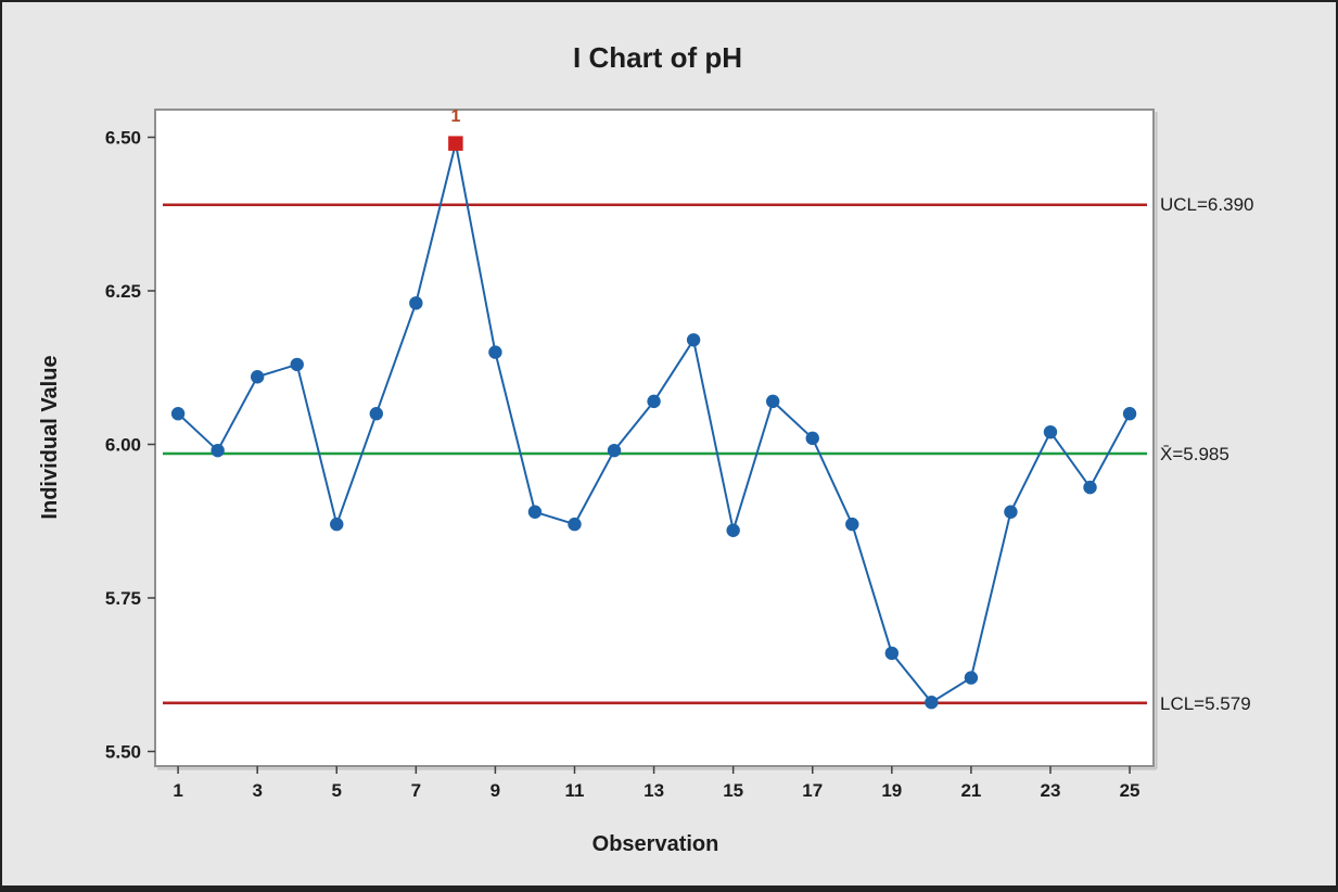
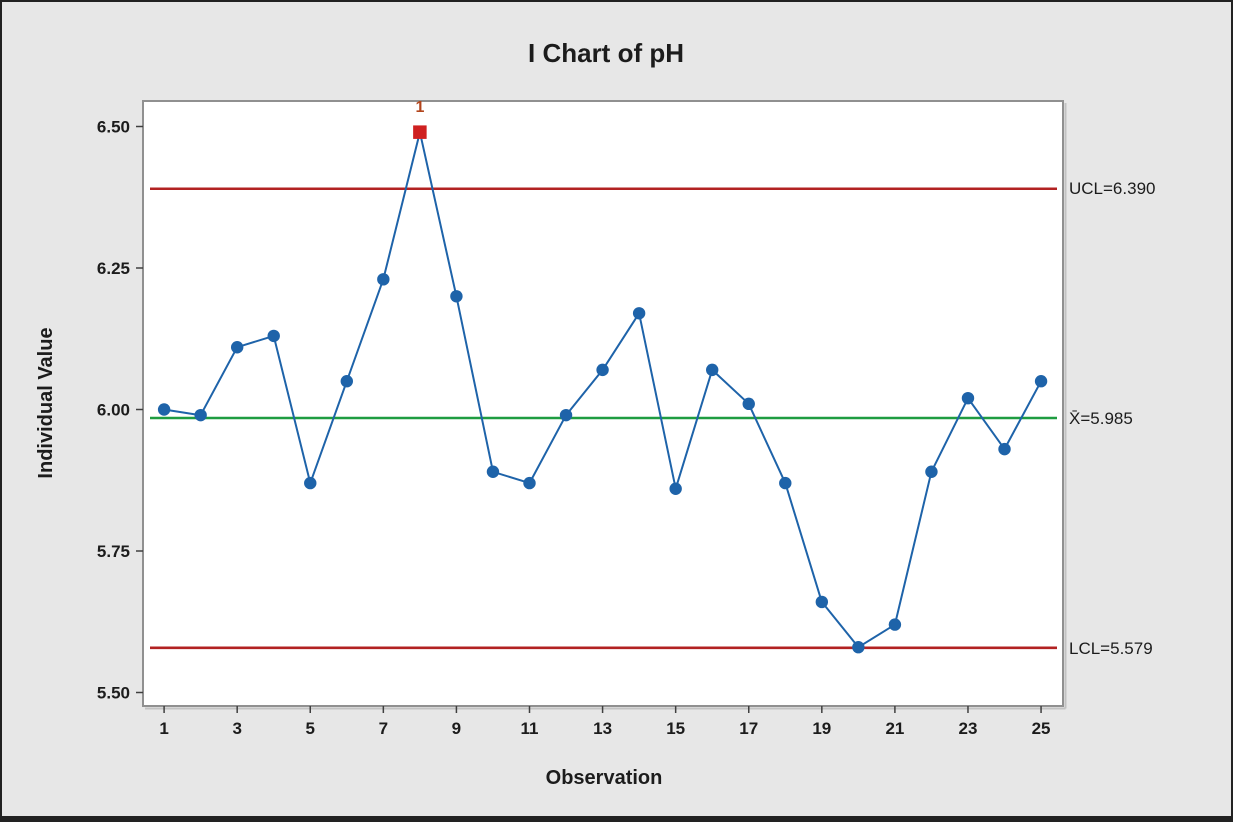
1: 6.05 -> 6.00
9: 6.15 -> 6.20
